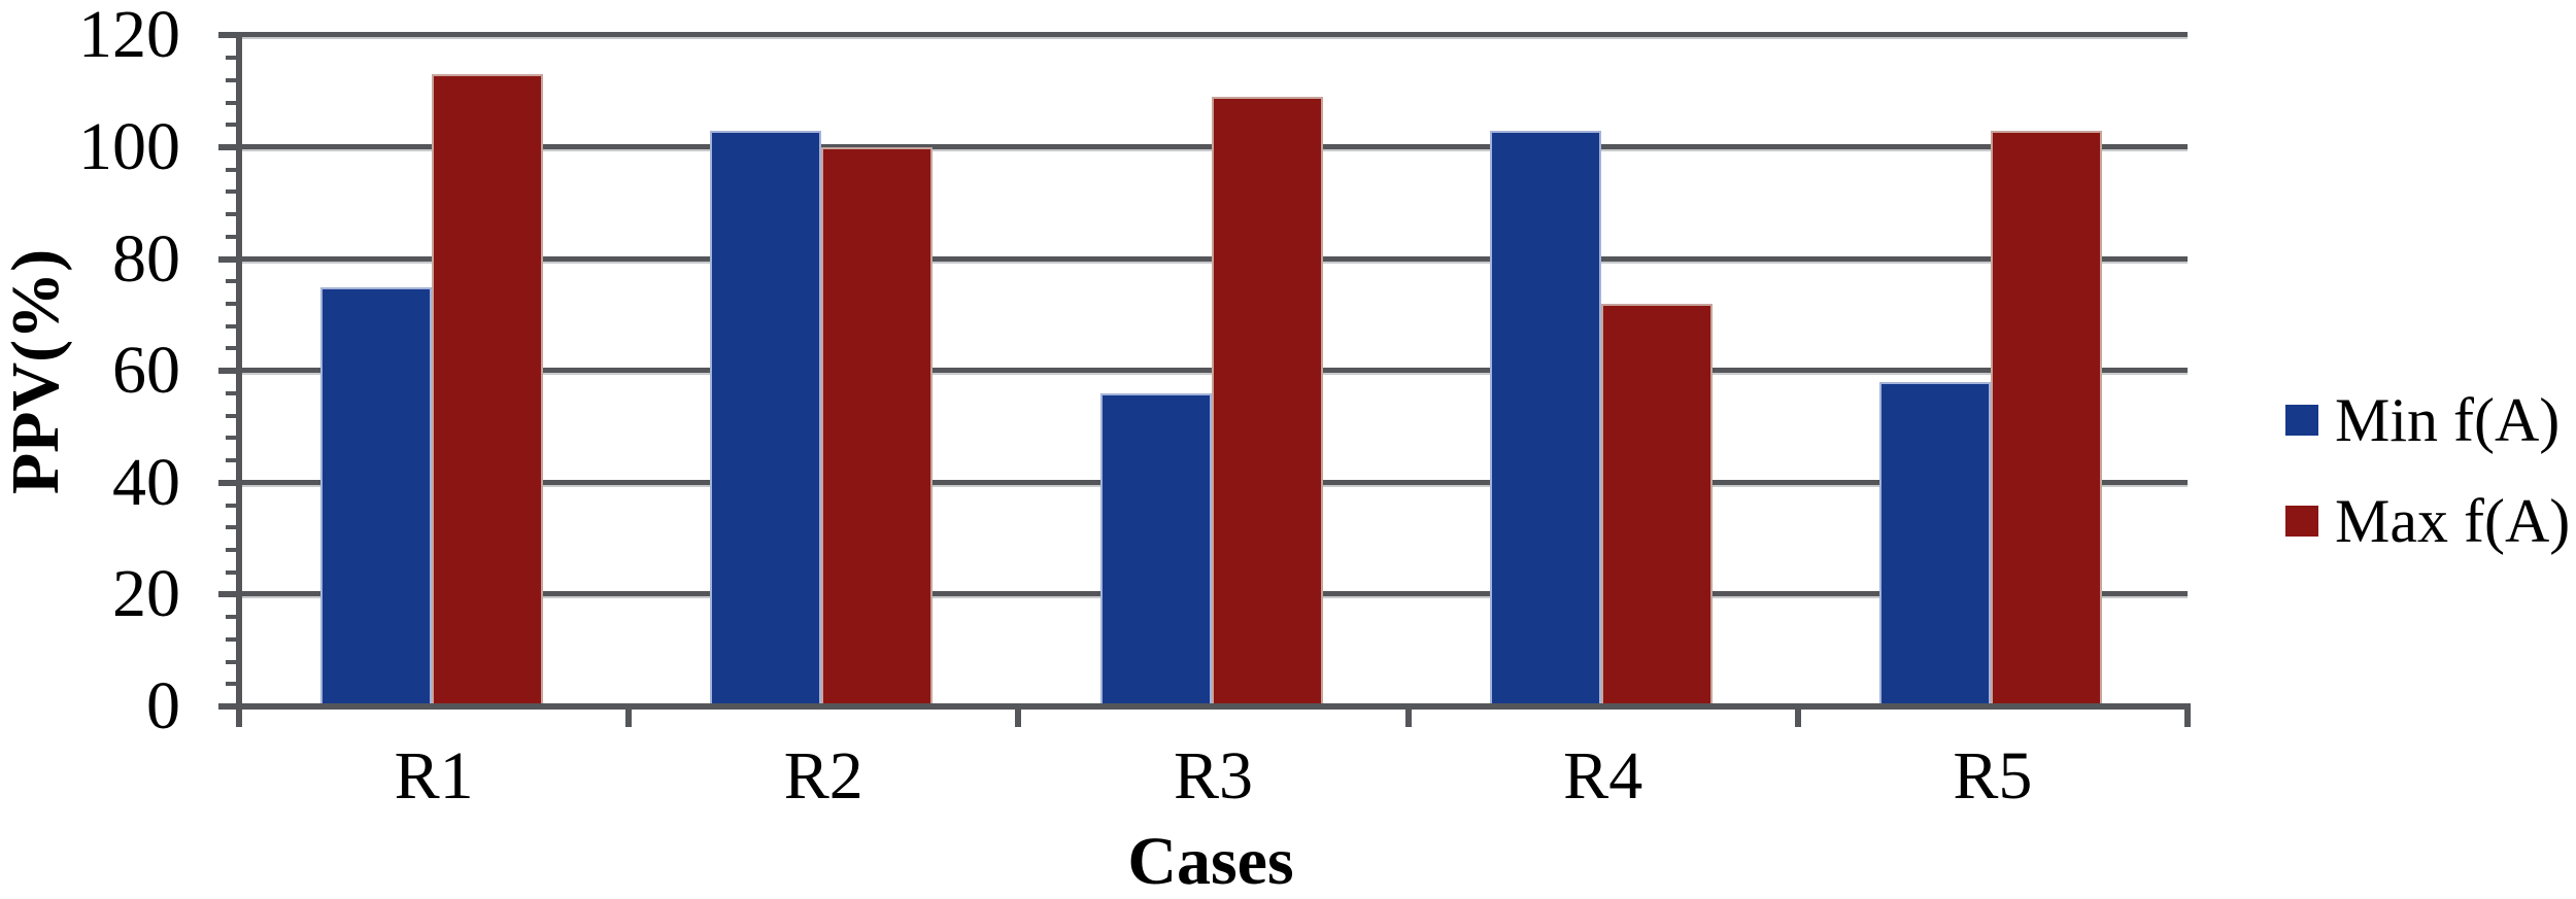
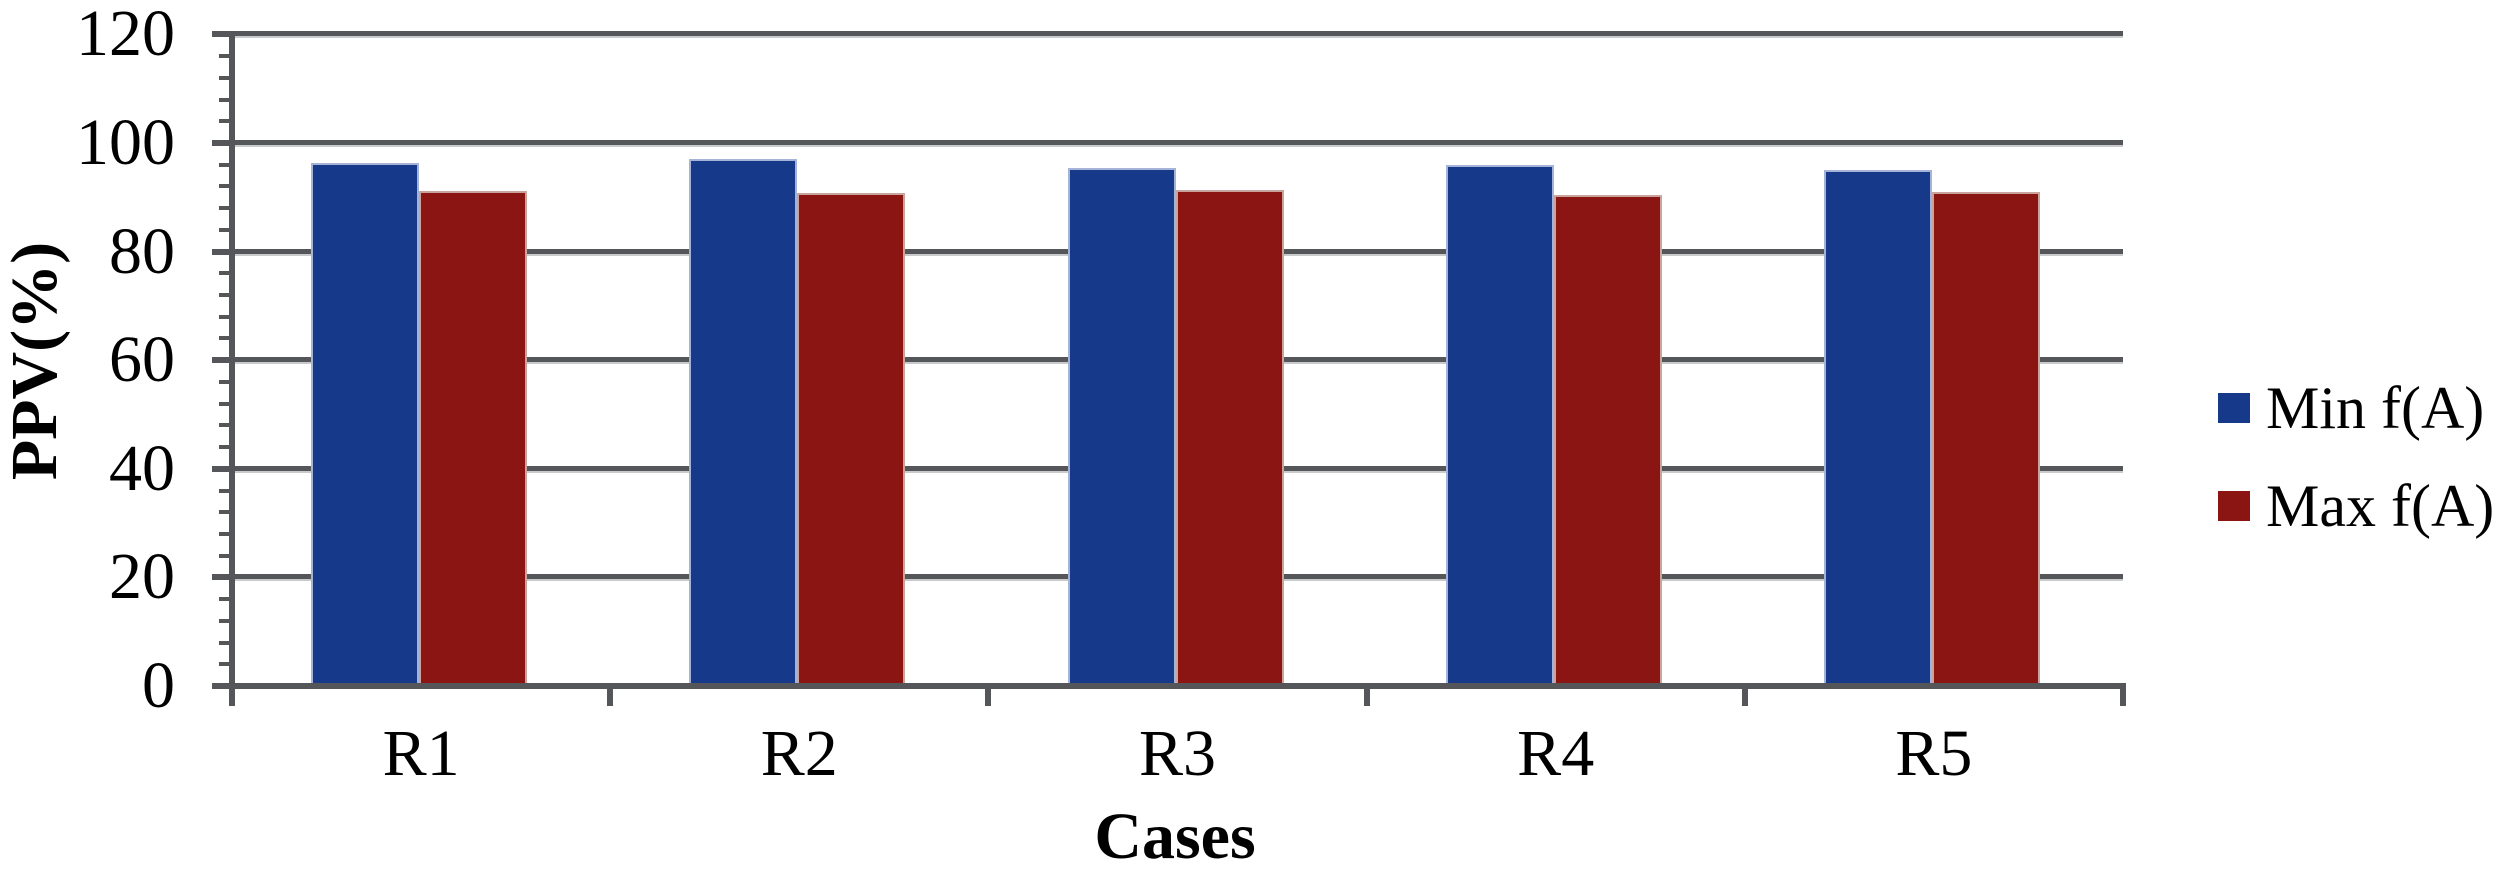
Min f(A)/R1: 75 -> 96
Max f(A)/R1: 113 -> 91
Min f(A)/R2: 103 -> 97
Max f(A)/R2: 100 -> 91
Min f(A)/R3: 56 -> 95
Max f(A)/R3: 109 -> 91
Min f(A)/R4: 103 -> 96
Max f(A)/R4: 72 -> 90
Min f(A)/R5: 58 -> 95
Max f(A)/R5: 103 -> 91
